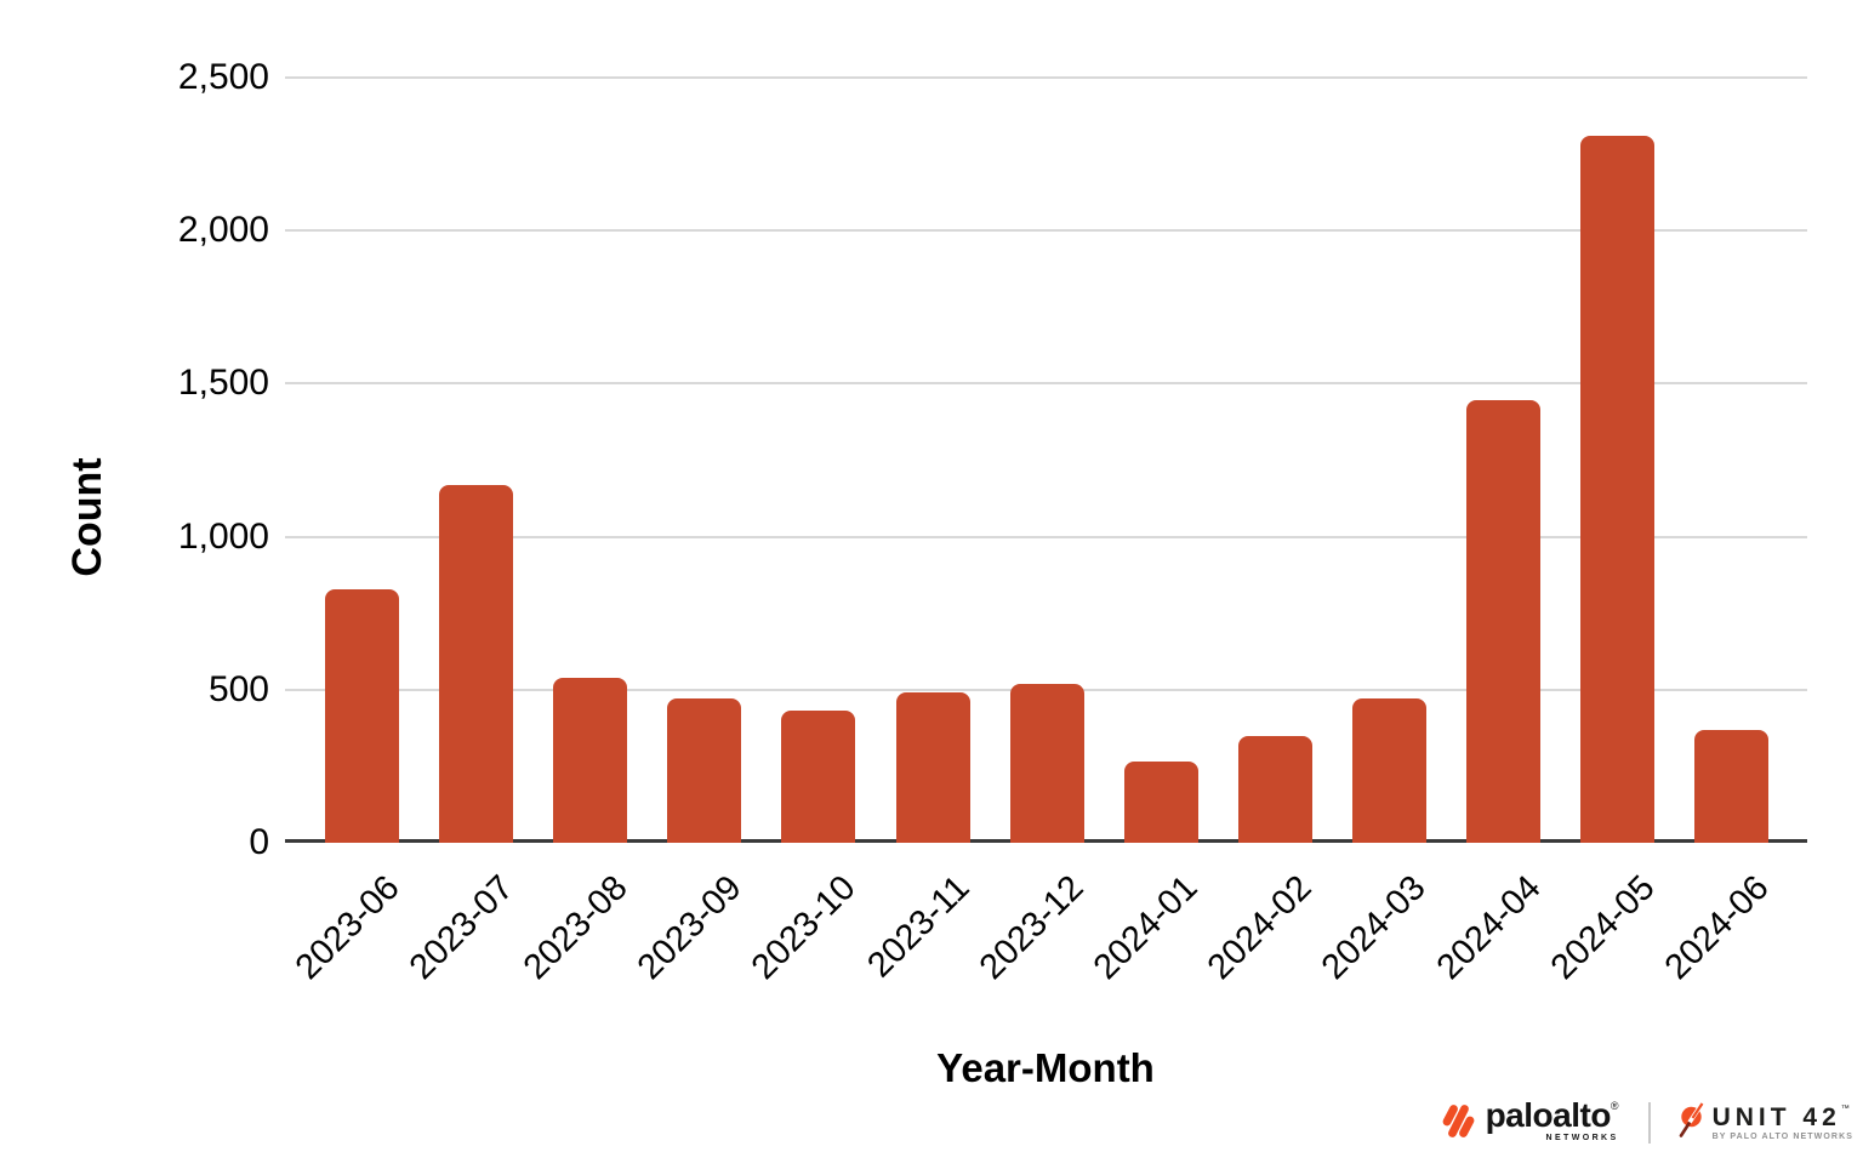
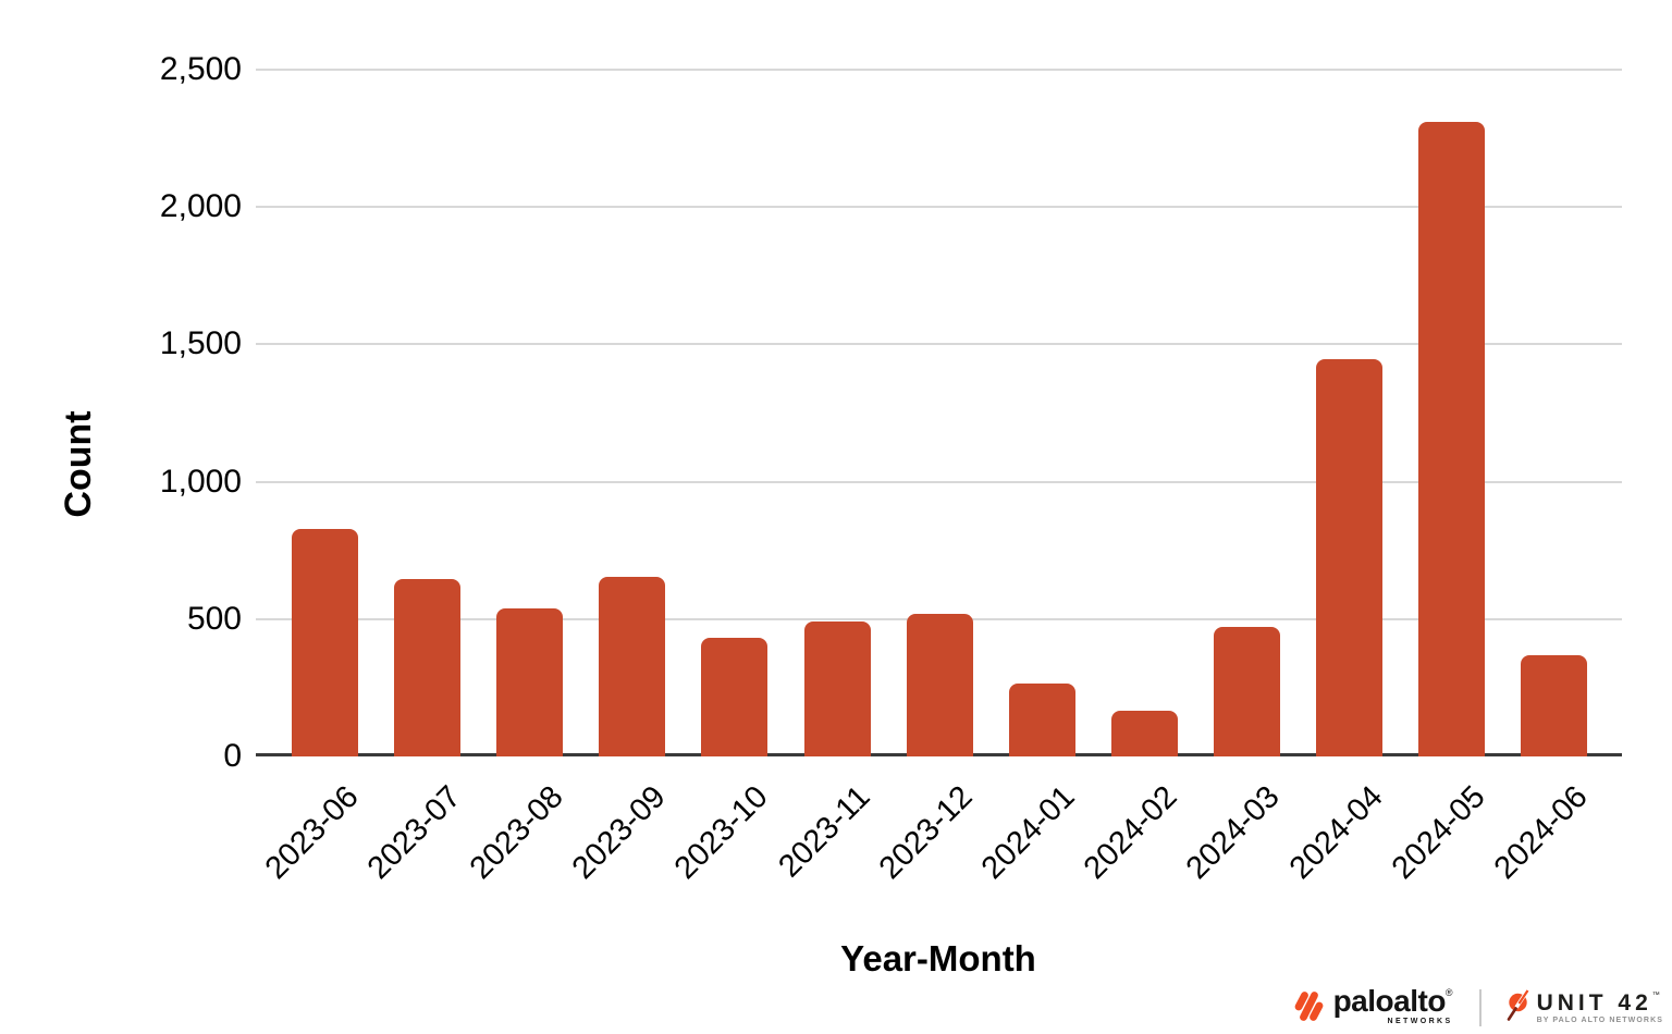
2023-07: 1170 -> 640
2023-09: 470 -> 660
2024-02: 350 -> 160
